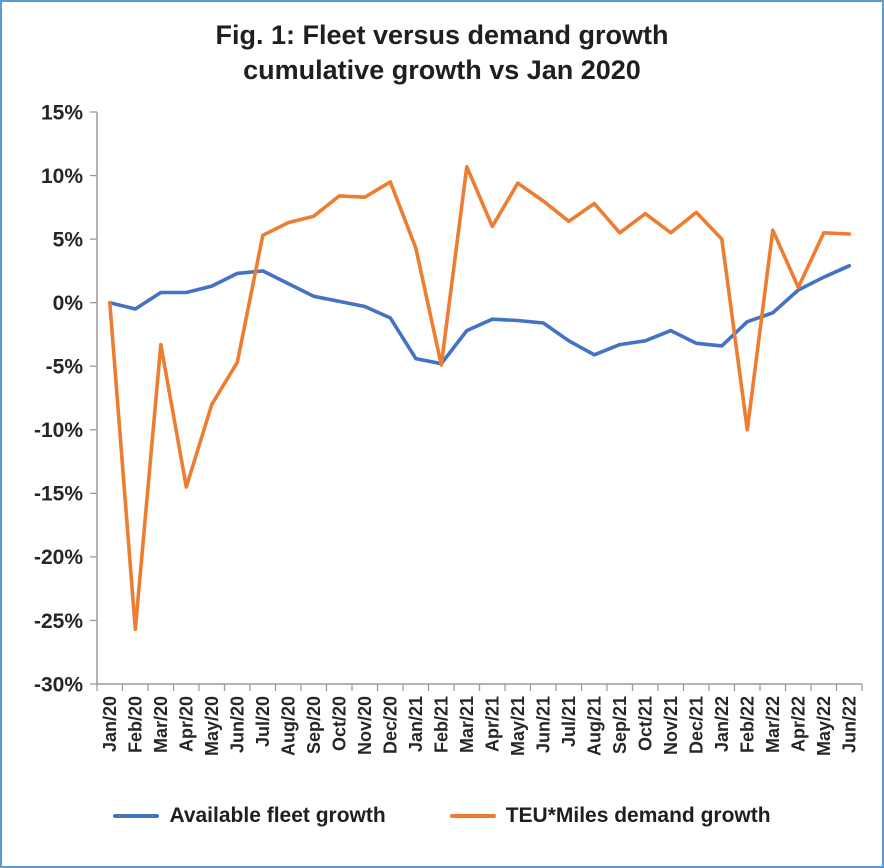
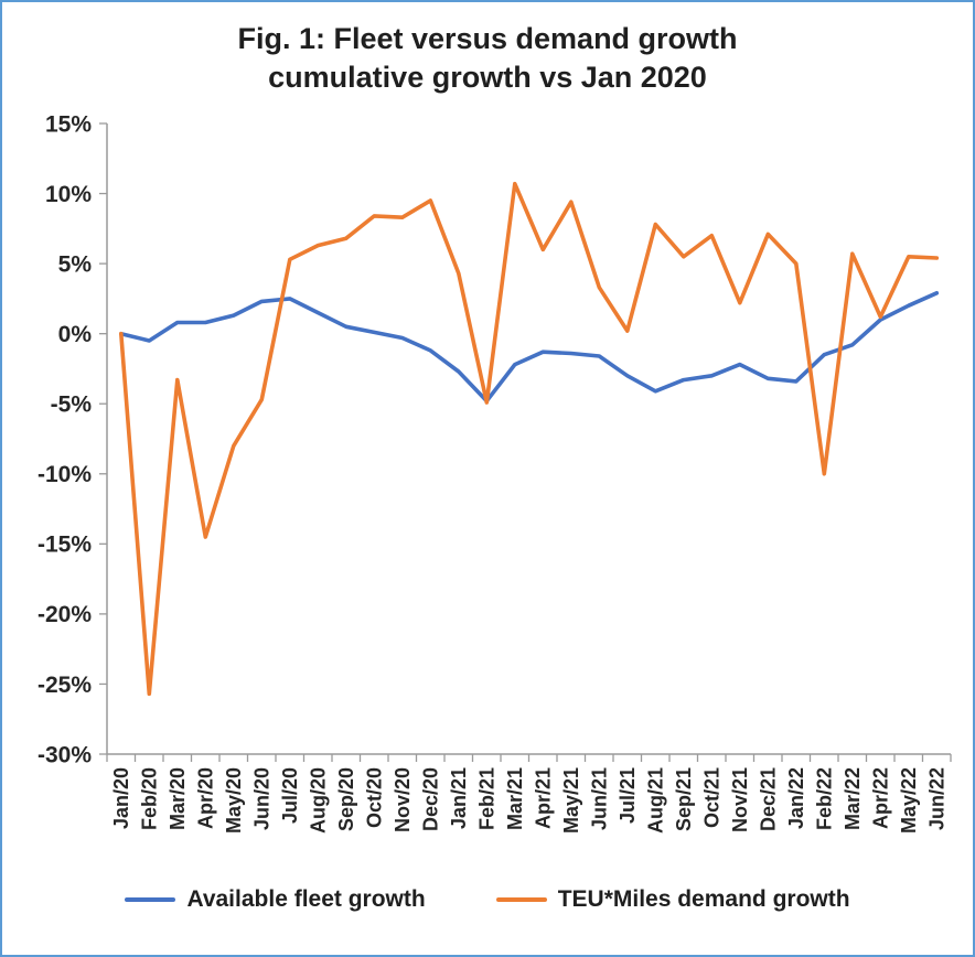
Available fleet growth/Jan/21: -4.4% -> -2.7%
TEU*Miles demand growth/Jun/21: 8.0% -> 3.3%
TEU*Miles demand growth/Jul/21: 6.4% -> 0.2%
TEU*Miles demand growth/Nov/21: 5.5% -> 2.2%
